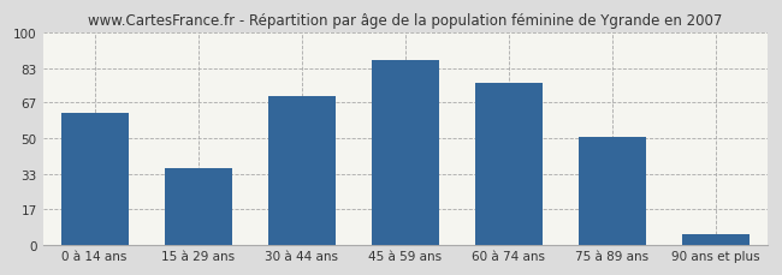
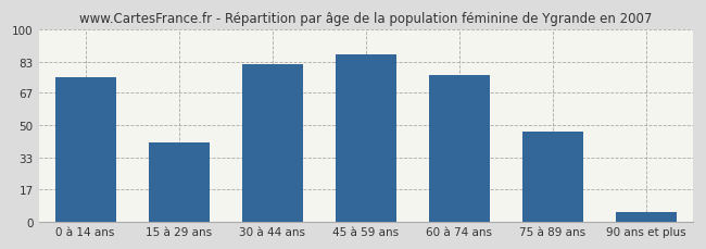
0 à 14 ans: 62 -> 75
15 à 29 ans: 36 -> 41
30 à 44 ans: 70 -> 82
75 à 89 ans: 51 -> 47
